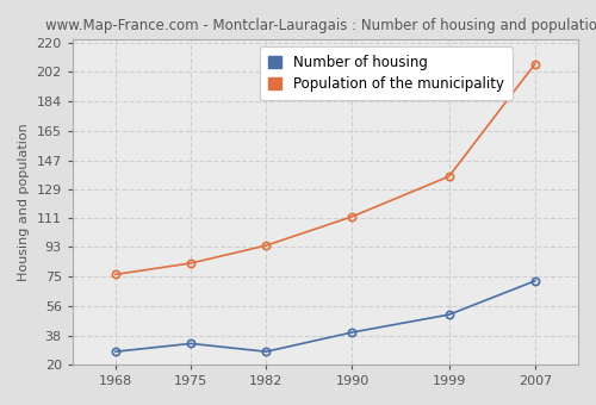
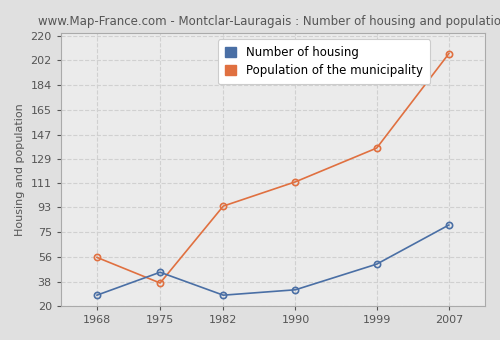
Population of the municipality/1968: 76 -> 56
Number of housing/1975: 33 -> 45
Population of the municipality/1975: 83 -> 37
Number of housing/1990: 40 -> 32
Number of housing/2007: 72 -> 80
